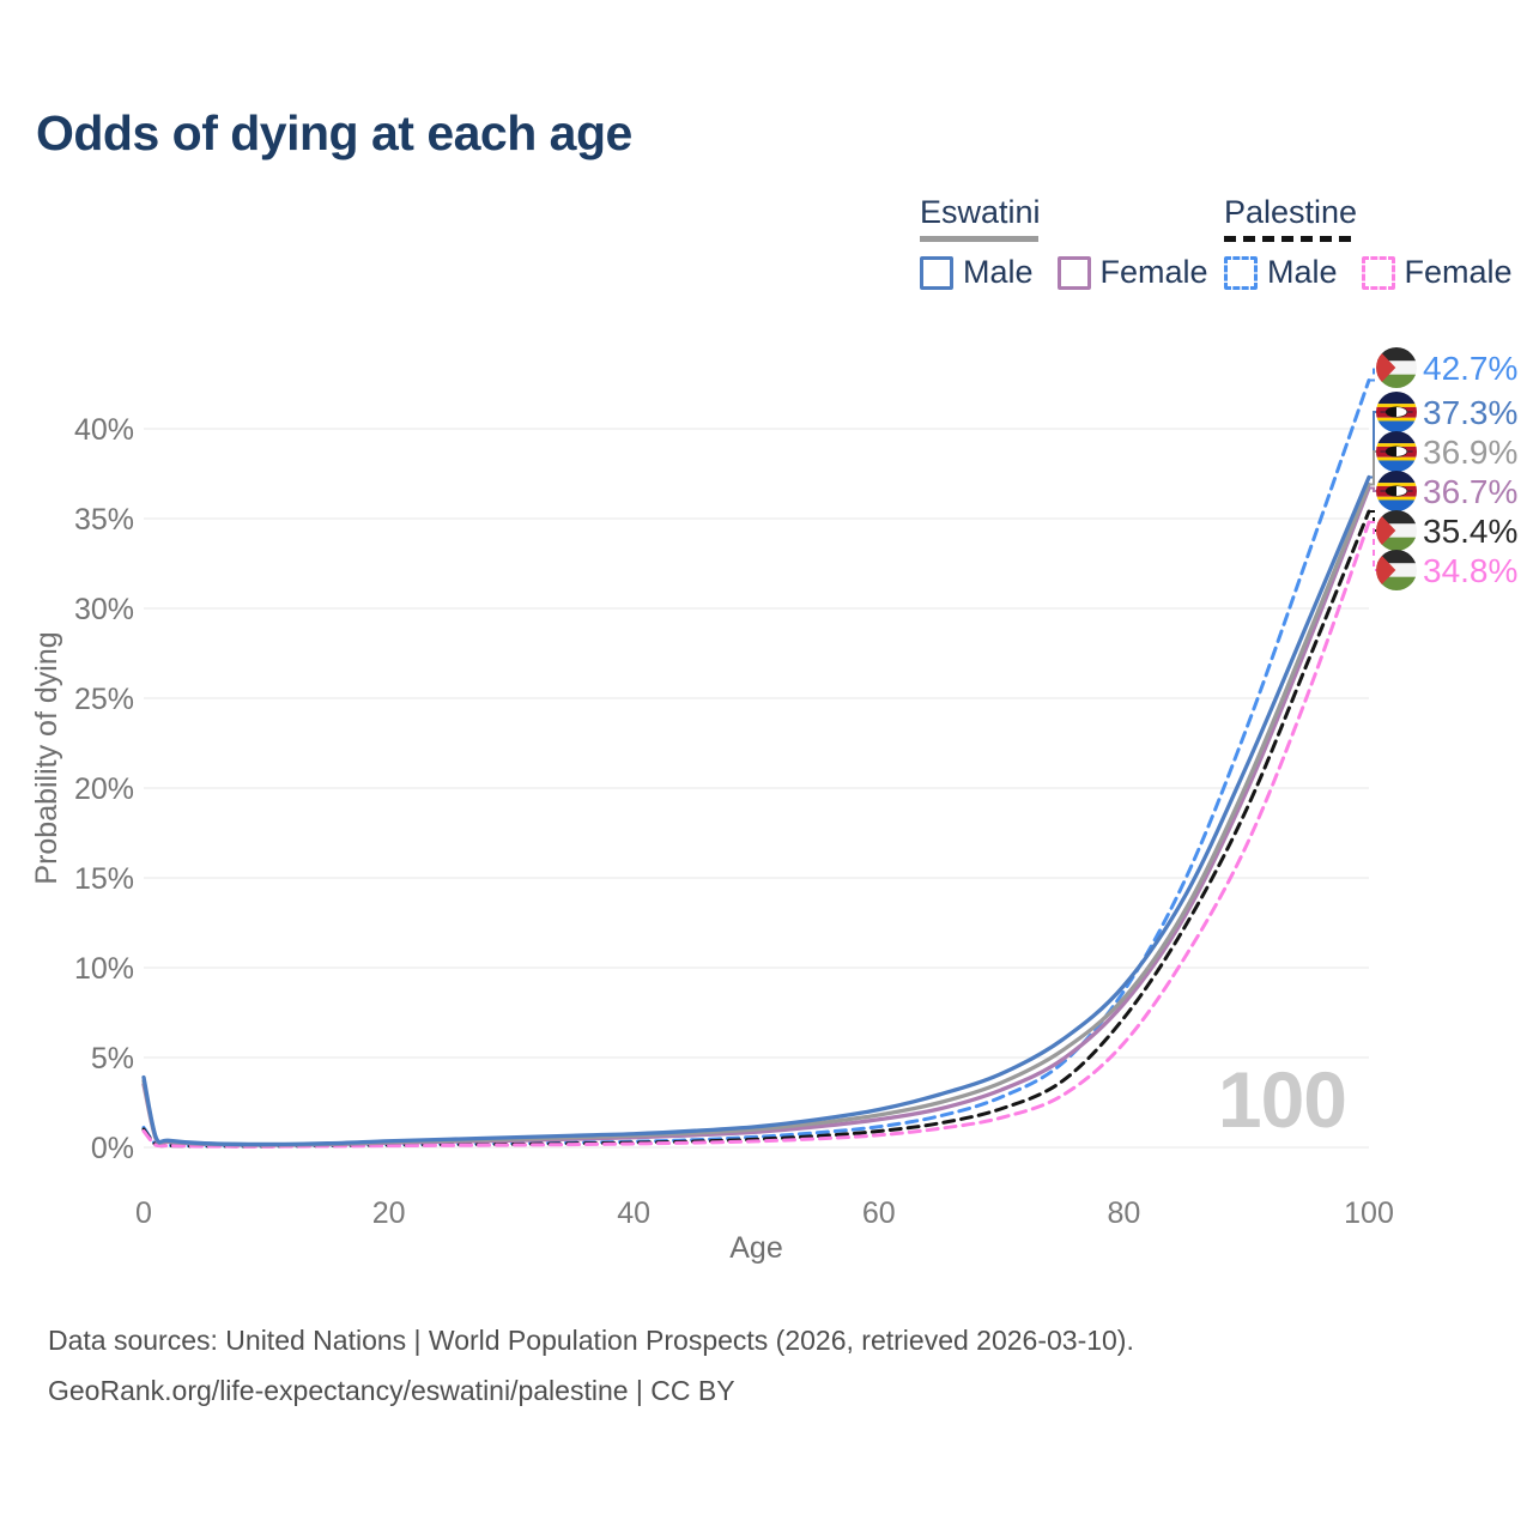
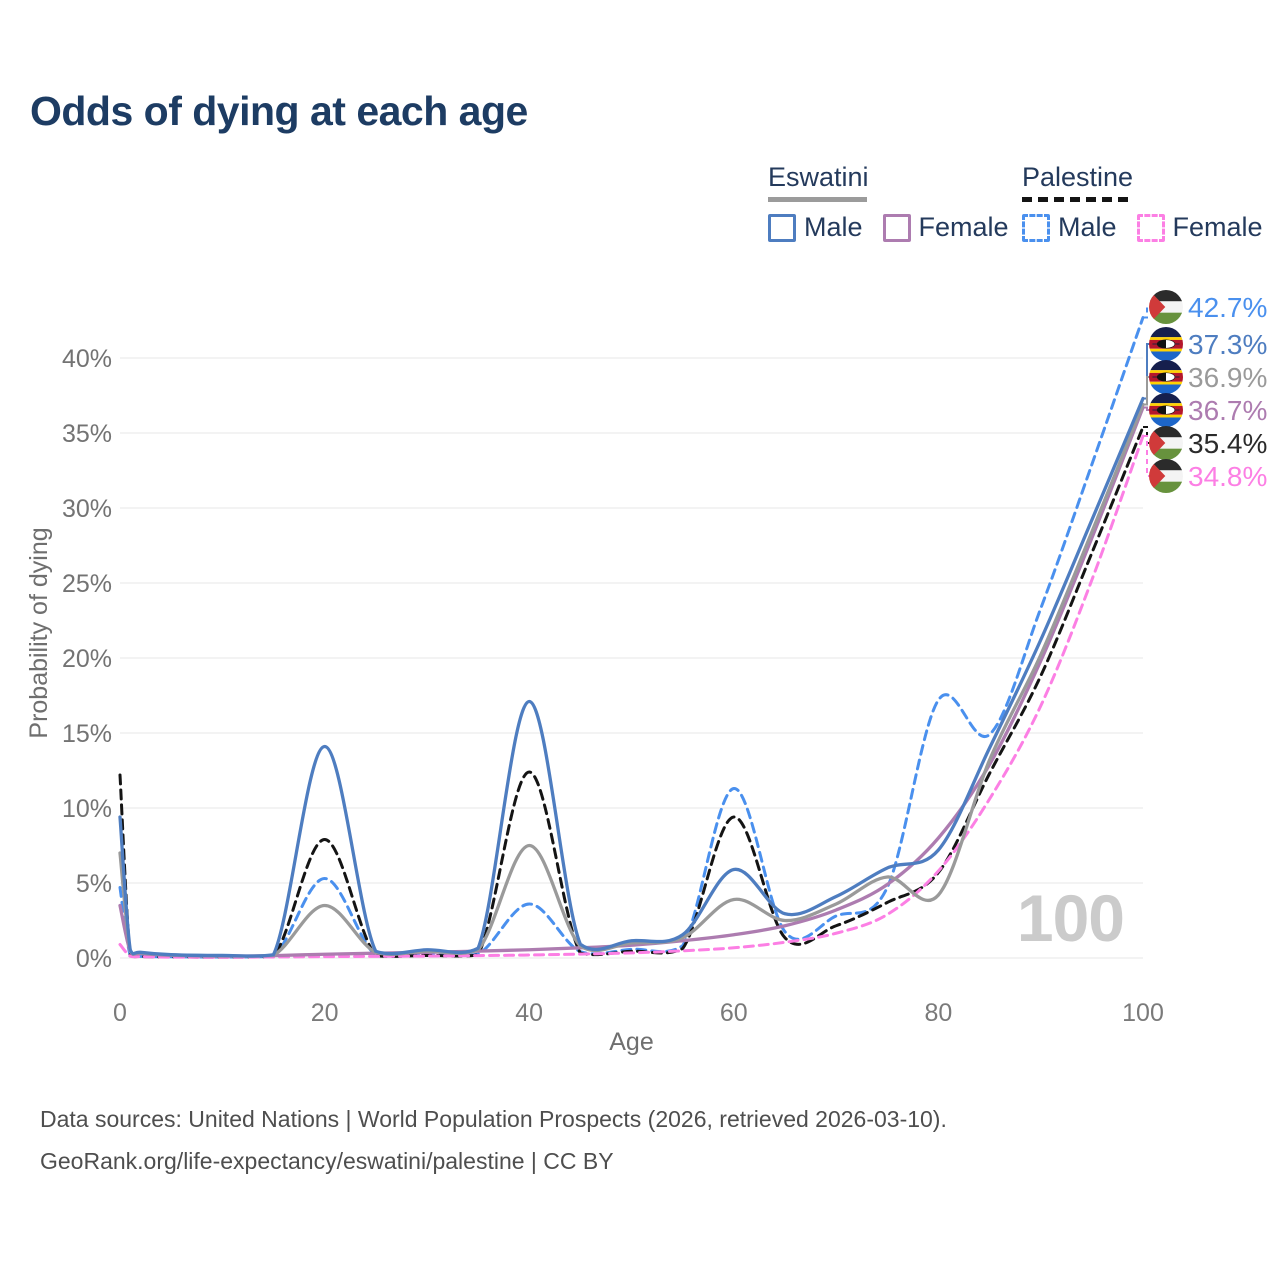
Palestine Male/0: 1.1% -> 4.7%
Palestine/0: 1.0% -> 12.2%
Eswatini/0: 3.7% -> 7.0%
Eswatini Male/0: 3.9% -> 9.4%
Palestine Male/20: 0.2% -> 5.3%
Palestine/20: 0.1% -> 7.9%
Eswatini/20: 0.3% -> 3.5%
Eswatini Male/20: 0.3% -> 14.1%
Palestine Male/40: 0.3% -> 3.6%
Palestine/40: 0.3% -> 12.4%
Eswatini/40: 0.7% -> 7.5%
Eswatini Male/40: 0.8% -> 17.1%
Palestine Male/60: 1.1% -> 11.3%
Palestine/60: 0.9% -> 9.4%
Eswatini/60: 1.8% -> 3.9%
Eswatini Male/60: 2.1% -> 5.9%
Palestine Male/80: 8.7% -> 17.2%
Palestine/80: 7.2% -> 5.7%
Eswatini/80: 8.3% -> 4.2%
Eswatini Male/80: 9.0% -> 7.2%
